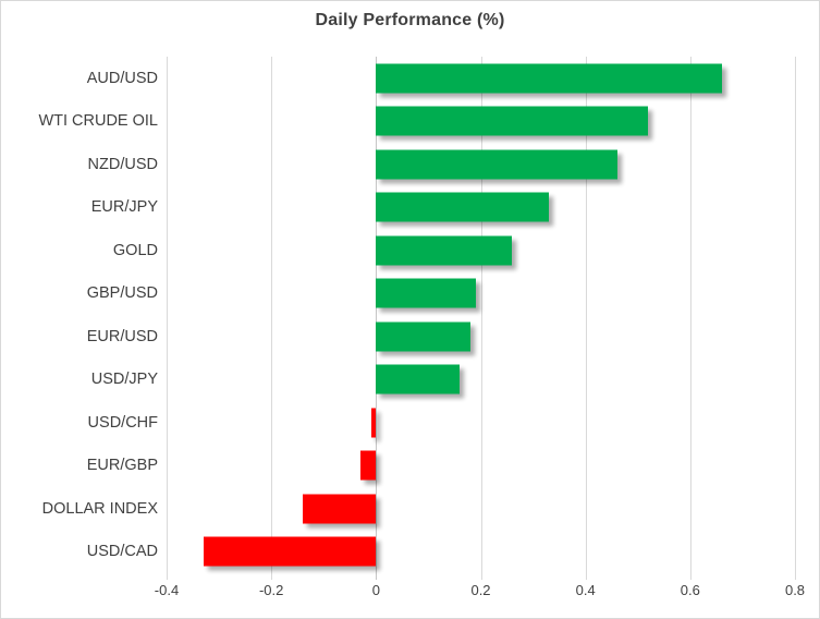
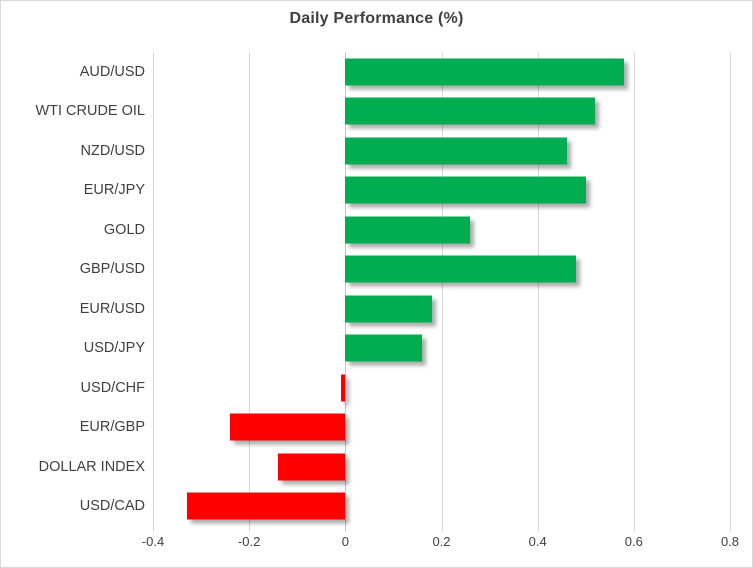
AUD/USD: 0.66 -> 0.58
EUR/JPY: 0.33 -> 0.50
GBP/USD: 0.19 -> 0.48
EUR/GBP: -0.03 -> -0.24
